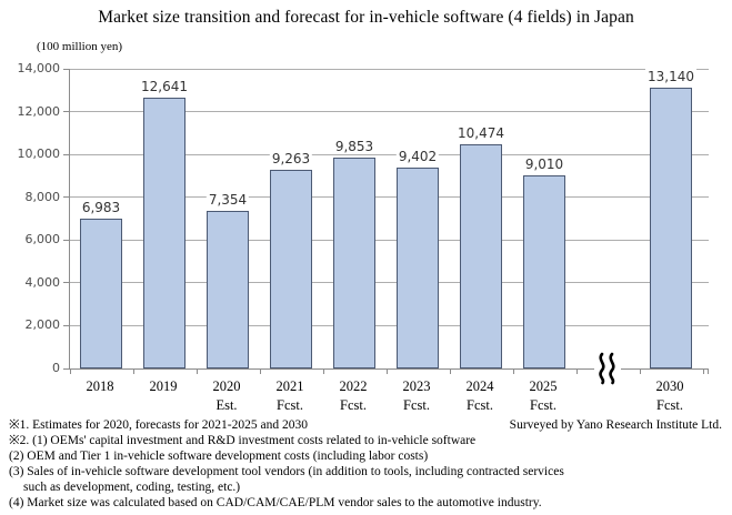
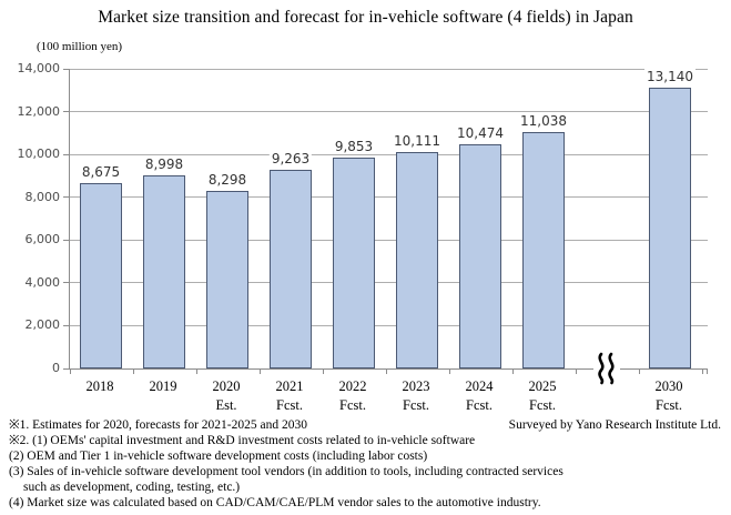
2018: 6,983 -> 8,675
2019: 12,641 -> 8,998
2020: 7,354 -> 8,298
2023: 9,402 -> 10,111
2025: 9,010 -> 11,038
